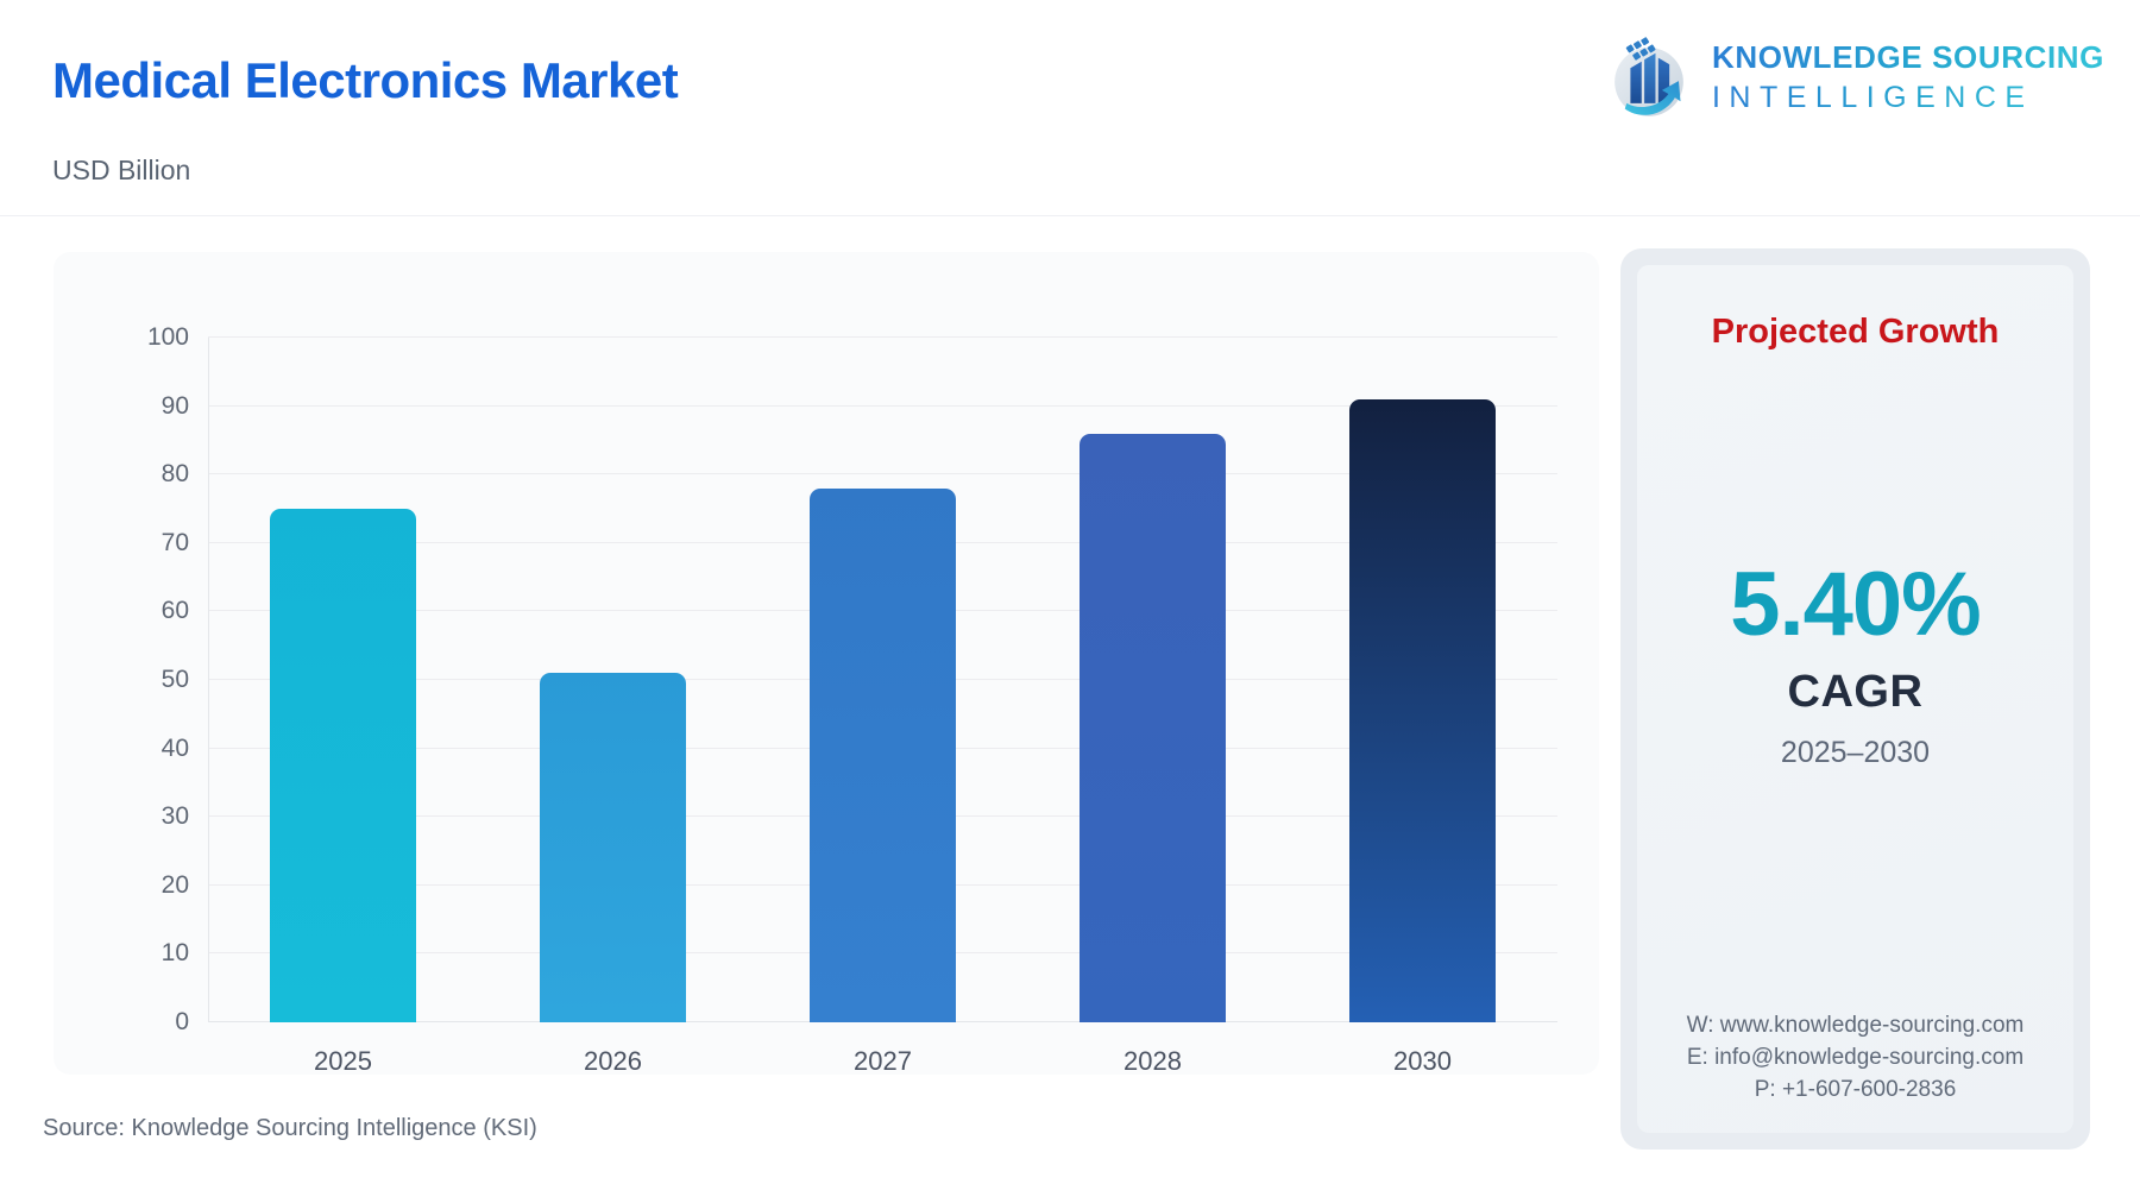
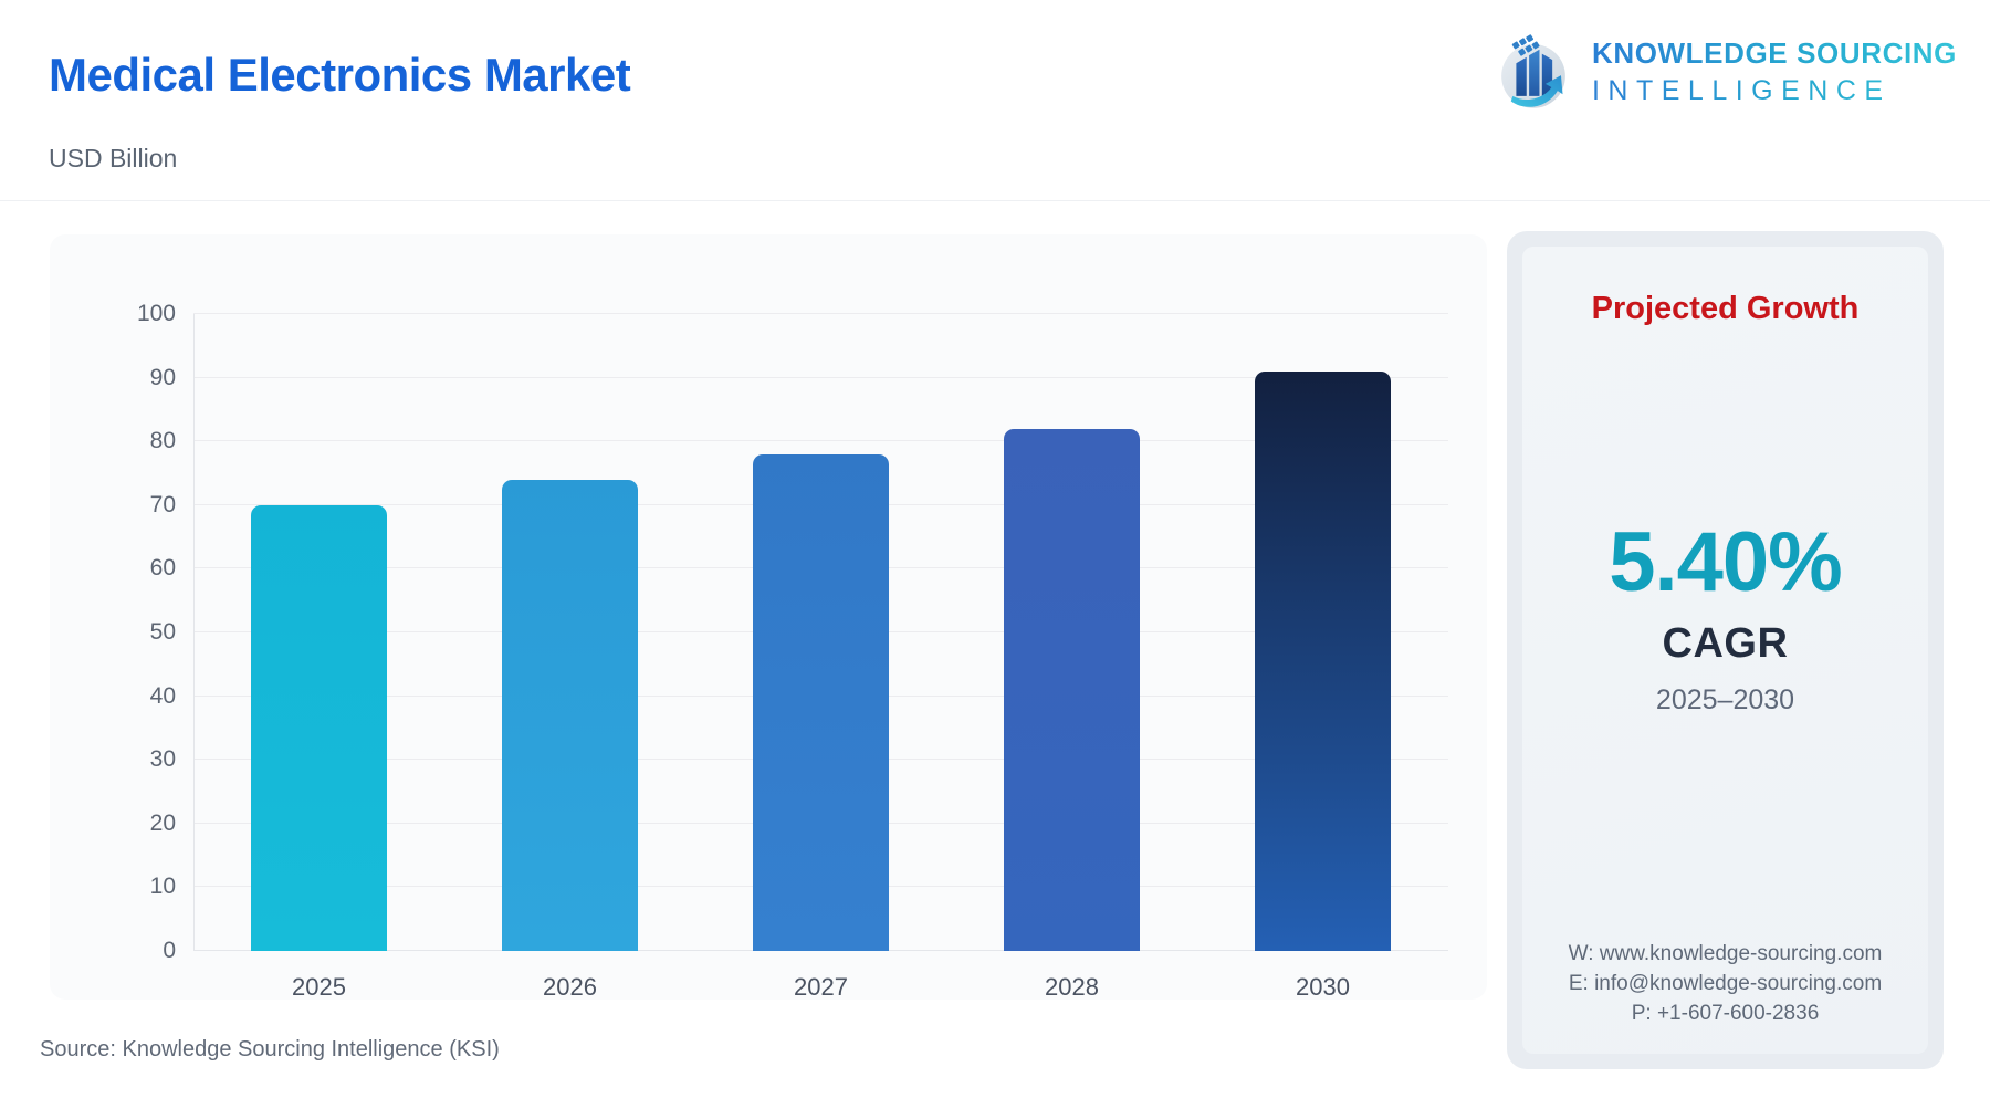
2025: 75 -> 70
2026: 51 -> 74
2028: 86 -> 82
